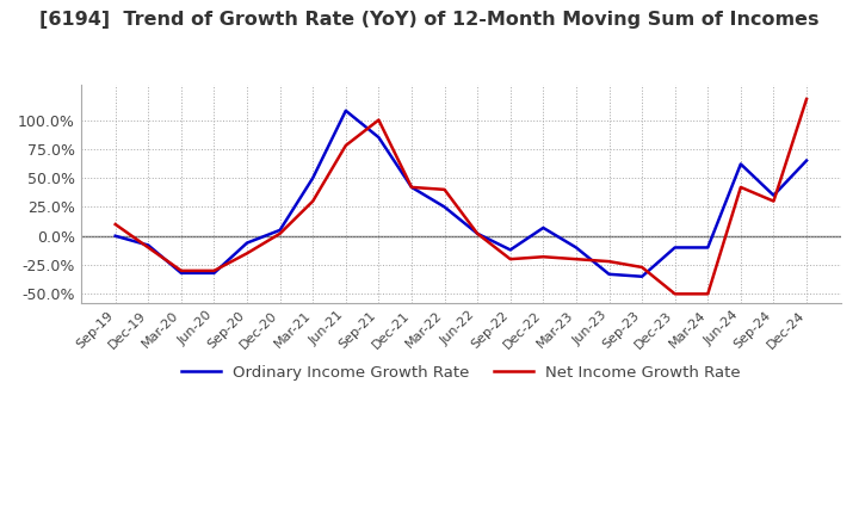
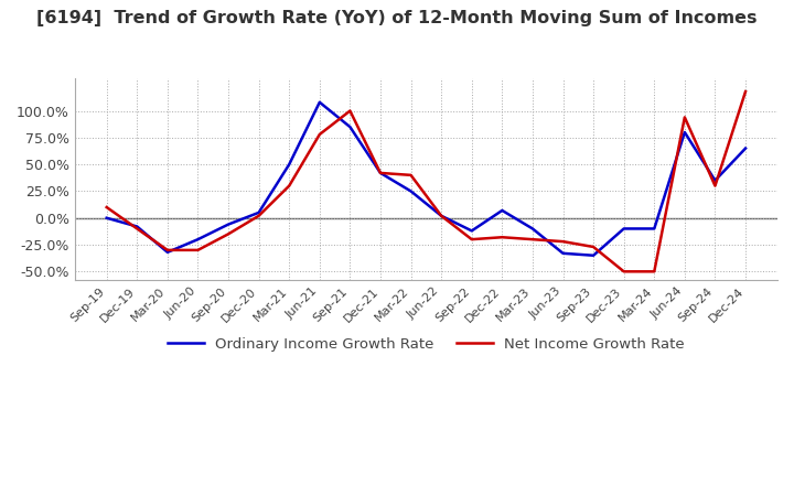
Ordinary Income Growth Rate/Jun-20: -32% -> -20%
Ordinary Income Growth Rate/Jun-24: 62% -> 80%
Net Income Growth Rate/Jun-24: 42% -> 94%
